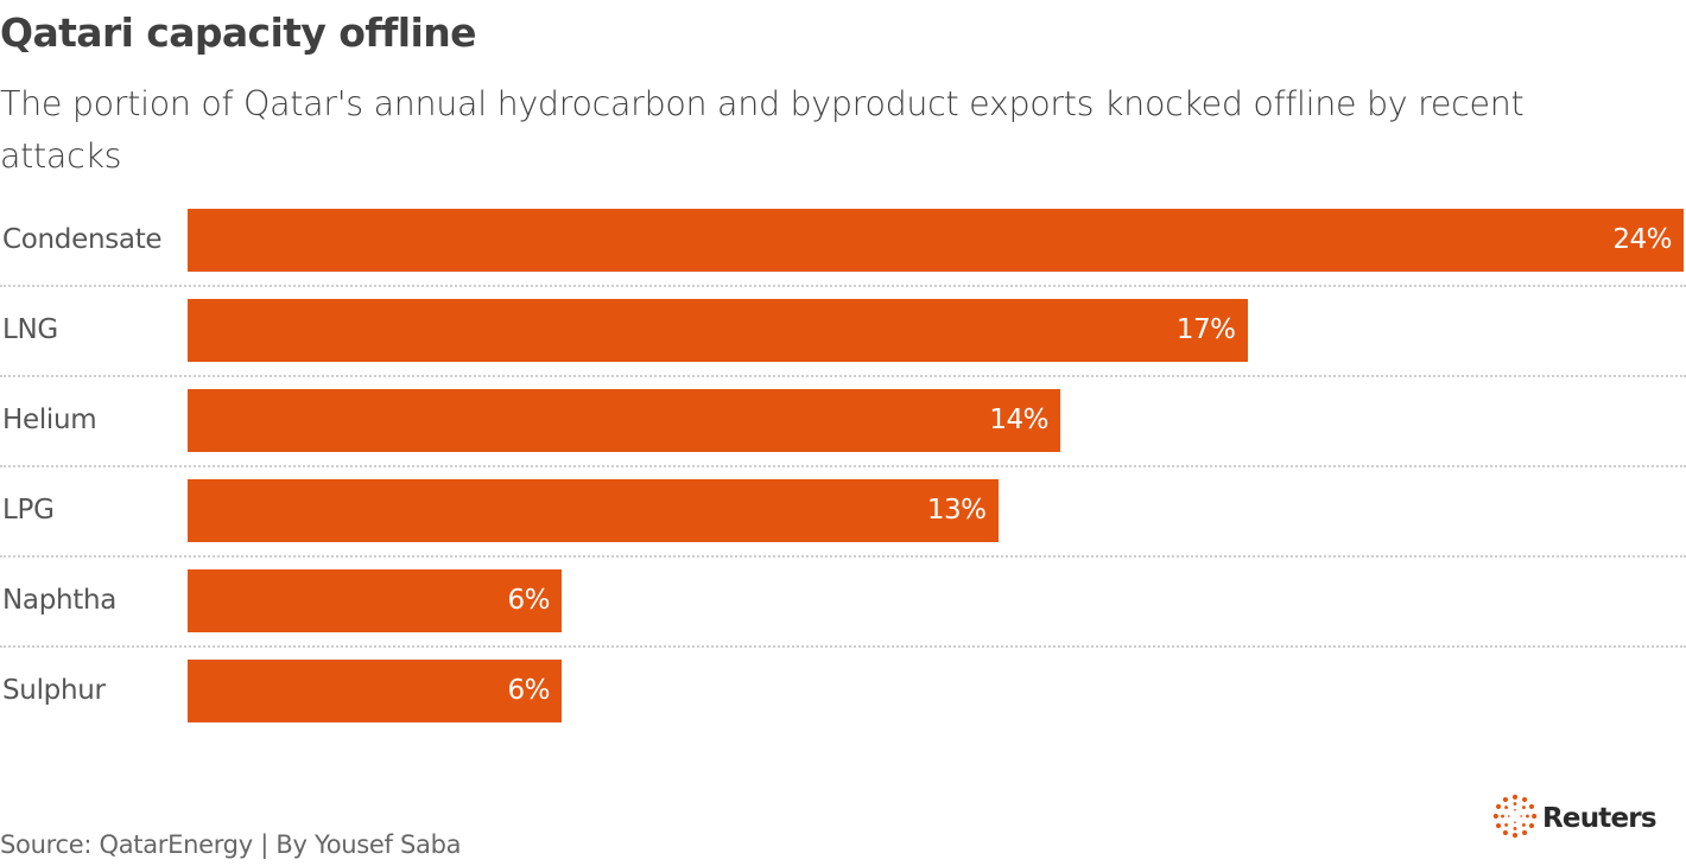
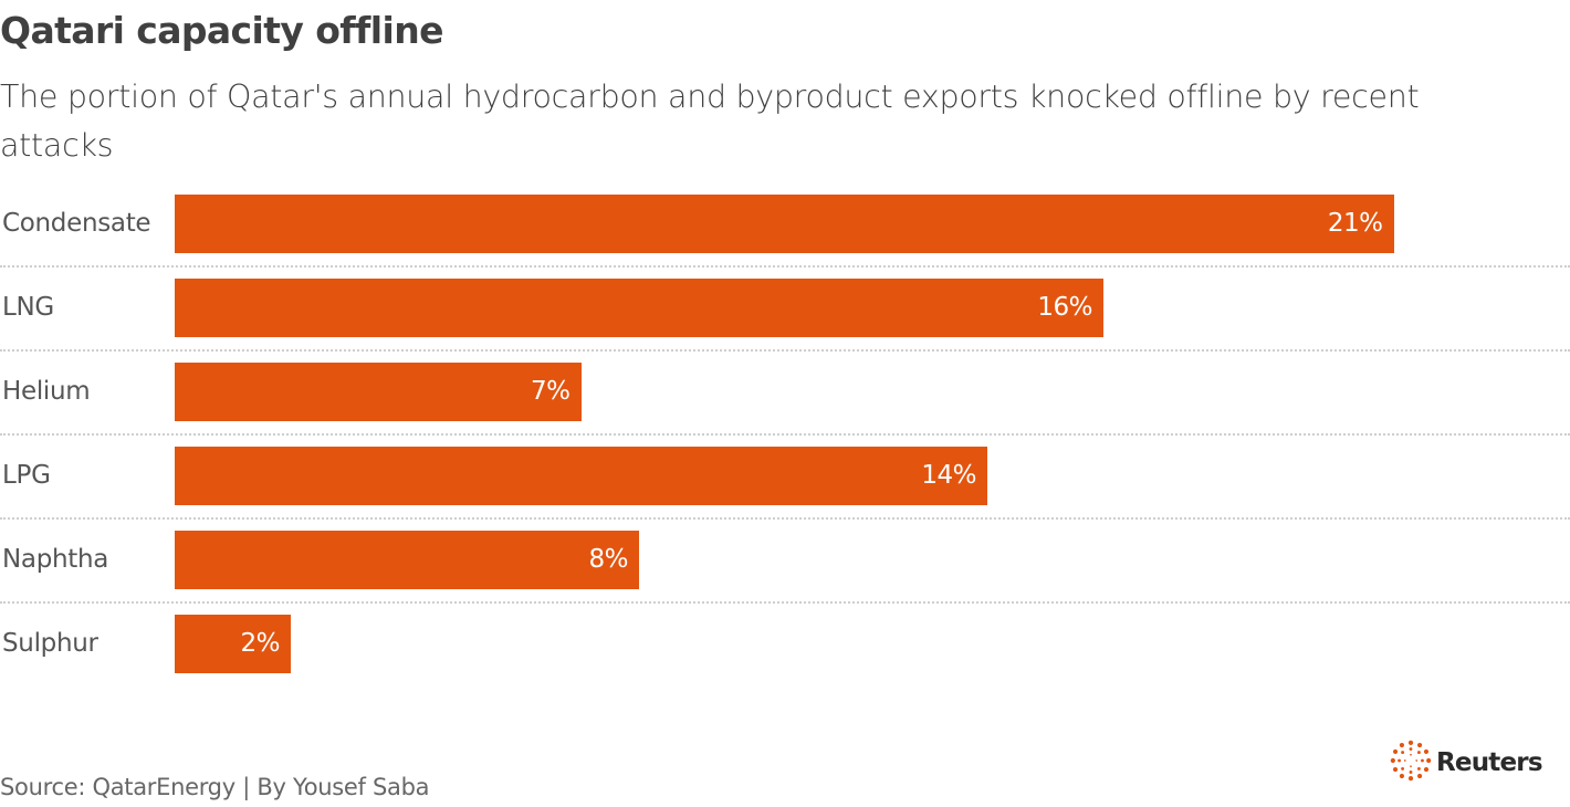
Condensate: 24% -> 21%
LNG: 17% -> 16%
Helium: 14% -> 7%
LPG: 13% -> 14%
Naphtha: 6% -> 8%
Sulphur: 6% -> 2%
